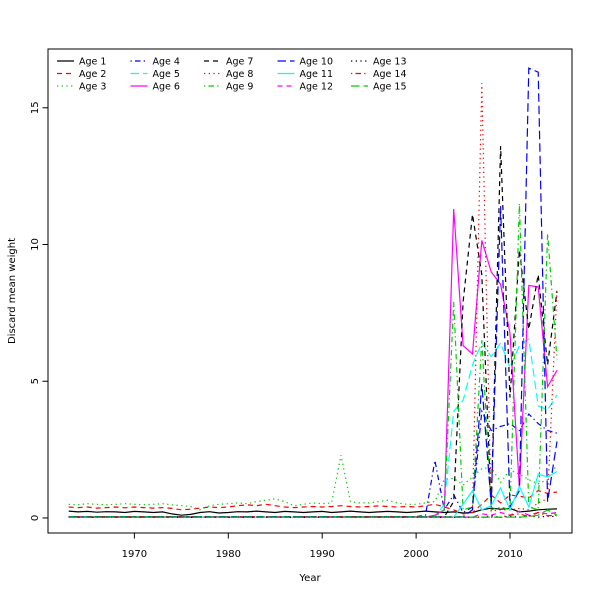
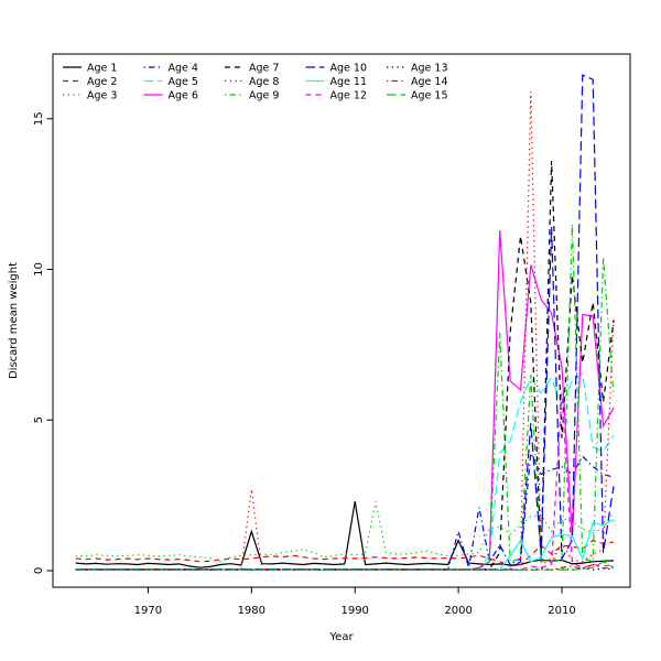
Age 1/1980: 0.2 -> 1.3
Age 8/1980: 0.1 -> 2.7
Age 1/1990: 0.2 -> 2.3
Age 1/2000: 0.2 -> 1.0
Age 4/2000: 0.1 -> 1.3
Age 8/2010: 0.3 -> 0.9
Age 11/2010: 0.3 -> 1.2
Age 12/2010: 0.1 -> 5.9
